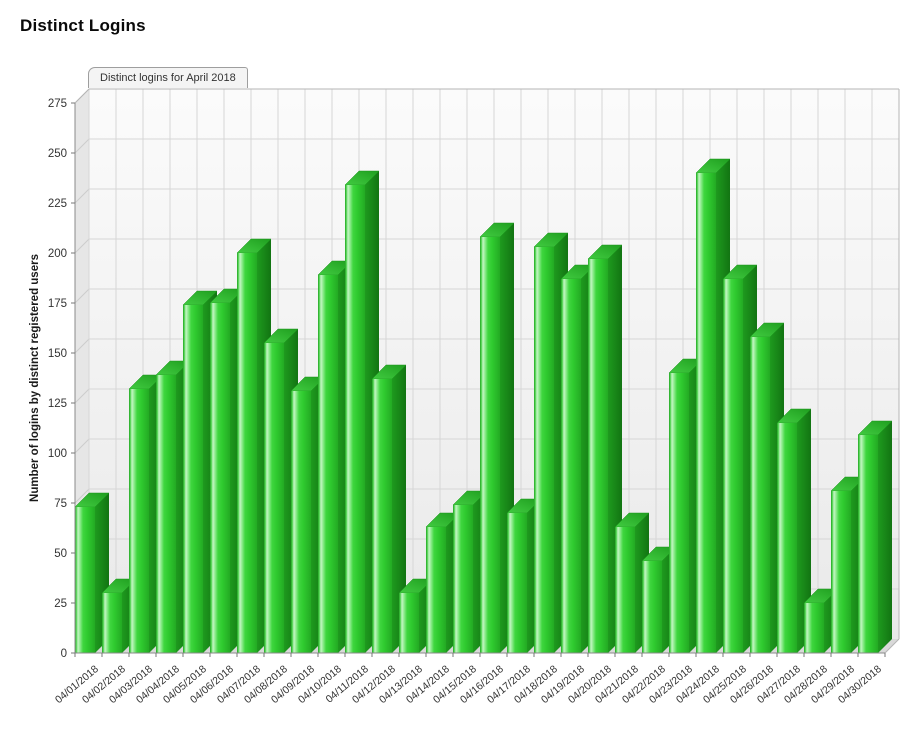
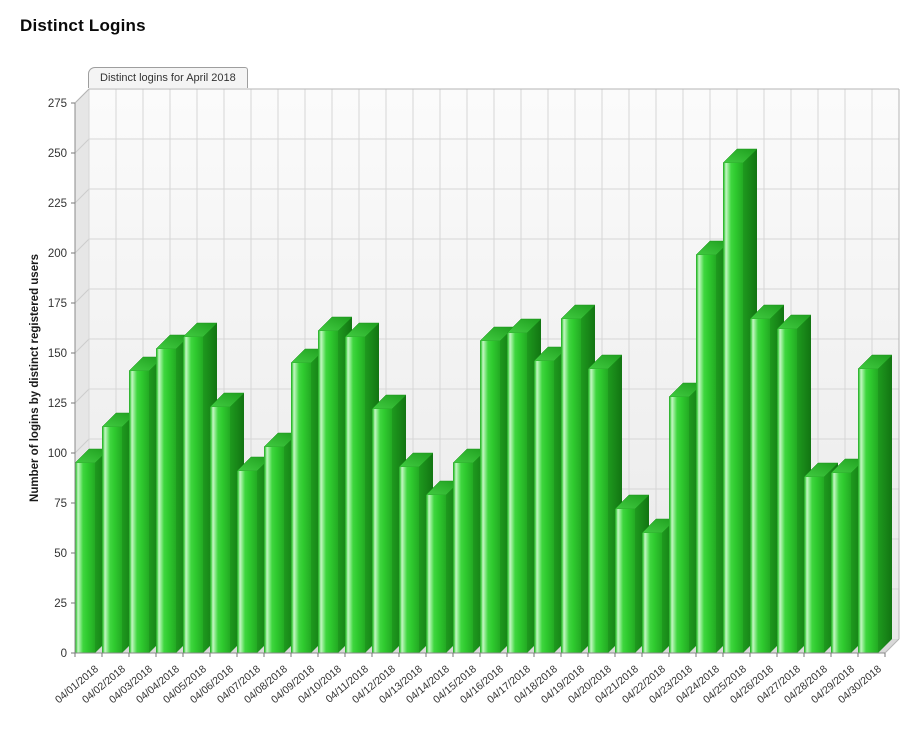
04/01/2018: 73 -> 95
04/02/2018: 30 -> 113
04/03/2018: 132 -> 141
04/04/2018: 139 -> 152
04/05/2018: 174 -> 158
04/06/2018: 175 -> 123
04/07/2018: 200 -> 91
04/08/2018: 155 -> 103
04/09/2018: 131 -> 145
04/10/2018: 189 -> 161
04/11/2018: 234 -> 158
04/12/2018: 137 -> 122
04/13/2018: 30 -> 93
04/14/2018: 63 -> 79
04/15/2018: 74 -> 95
04/16/2018: 208 -> 156
04/17/2018: 70 -> 160
04/18/2018: 203 -> 146
04/19/2018: 187 -> 167
04/20/2018: 197 -> 142
04/21/2018: 63 -> 72
04/22/2018: 46 -> 60
04/23/2018: 140 -> 128
04/24/2018: 240 -> 199
04/25/2018: 187 -> 245
04/26/2018: 158 -> 167
04/27/2018: 115 -> 162
04/28/2018: 25 -> 88
04/29/2018: 81 -> 90
04/30/2018: 109 -> 142
